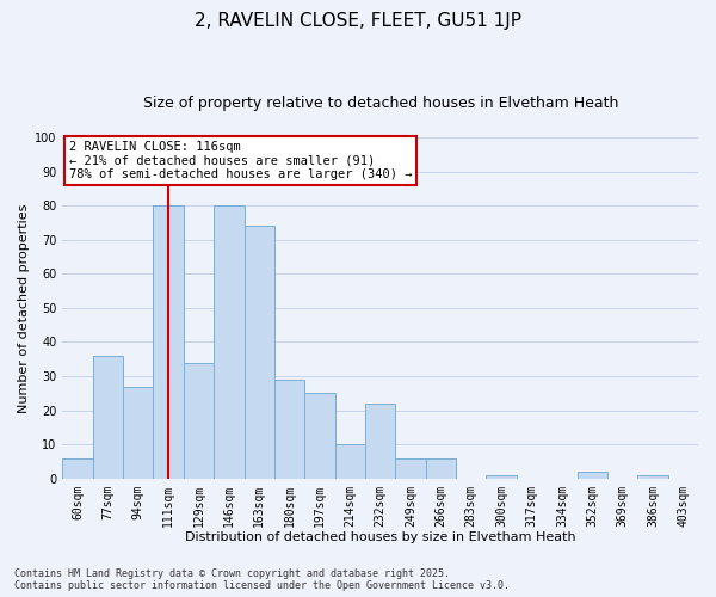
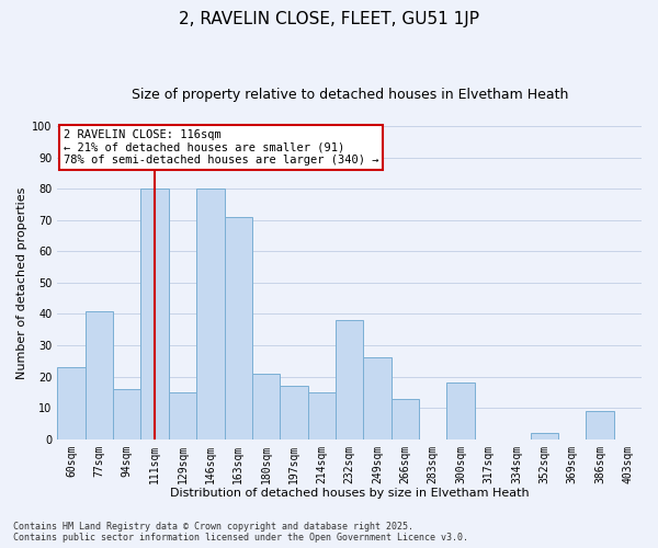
60sqm: 6 -> 23
77sqm: 36 -> 41
94sqm: 27 -> 16
129sqm: 34 -> 15
163sqm: 74 -> 71
180sqm: 29 -> 21
197sqm: 25 -> 17
214sqm: 10 -> 15
232sqm: 22 -> 38
249sqm: 6 -> 26
266sqm: 6 -> 13
300sqm: 1 -> 18
386sqm: 1 -> 9
